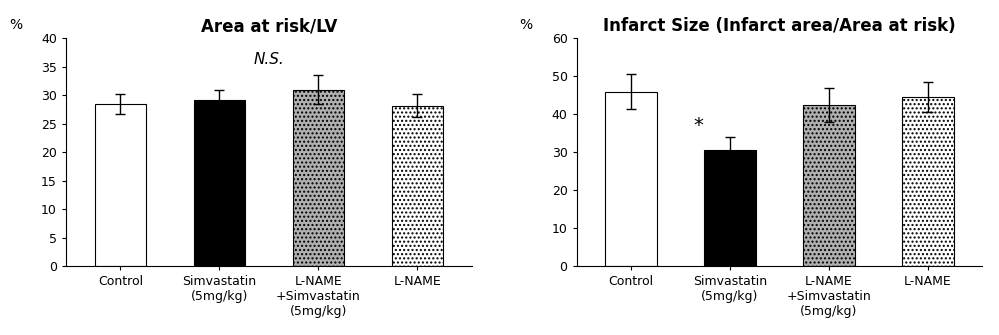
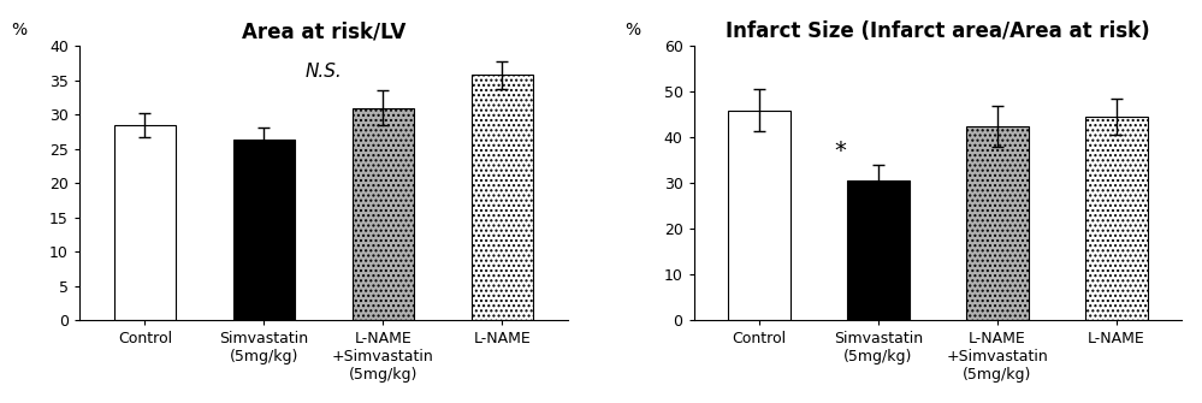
Area at risk/LV/Simvastatin (5mg/kg): 29.2 -> 26.4
Area at risk/LV/L-NAME: 28.2 -> 35.8
